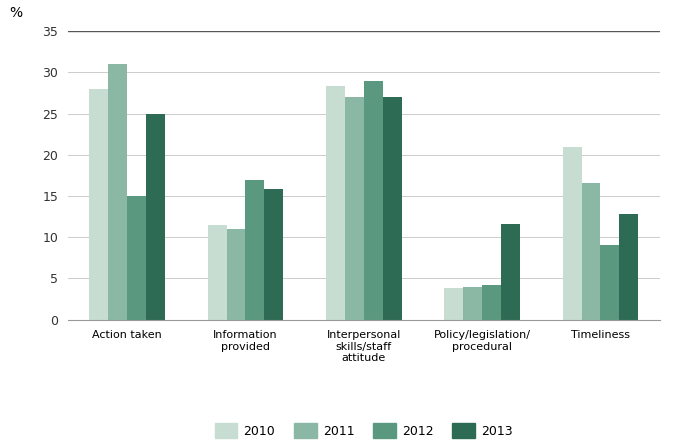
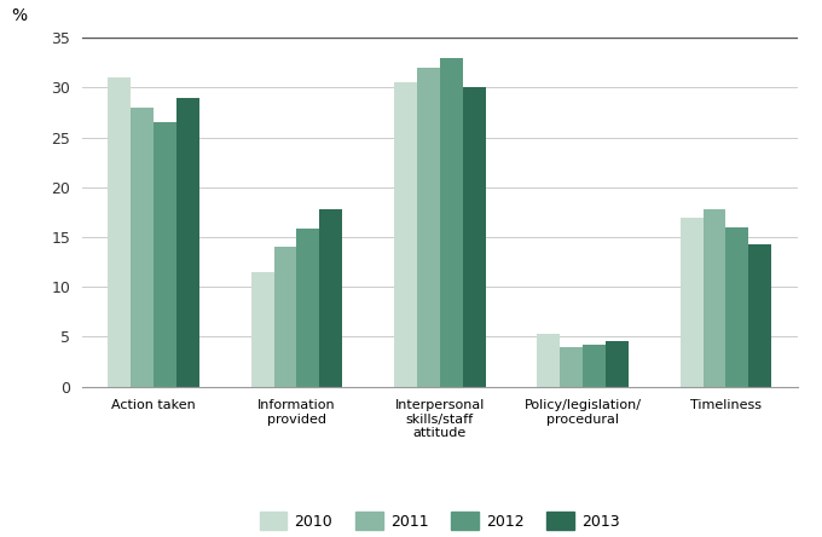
2010/Action taken: 28.0 -> 31.0
2011/Action taken: 31.0 -> 28.0
2012/Action taken: 15.0 -> 26.5
2013/Action taken: 25.0 -> 29.0
2011/Information provided: 11.0 -> 14.0
2012/Information provided: 17.0 -> 15.8
2013/Information provided: 15.8 -> 17.8
2010/Interpersonal skills/staff attitude: 28.4 -> 30.5
2011/Interpersonal skills/staff attitude: 27.0 -> 32.0
2012/Interpersonal skills/staff attitude: 29.0 -> 33.0
2013/Interpersonal skills/staff attitude: 27.0 -> 30.0
2010/Policy/legislation/ procedural: 3.8 -> 5.3
2013/Policy/legislation/ procedural: 11.6 -> 4.6
2010/Timeliness: 21.0 -> 17.0
2011/Timeliness: 16.6 -> 17.8
2012/Timeliness: 9.0 -> 16.0
2013/Timeliness: 12.8 -> 14.3
